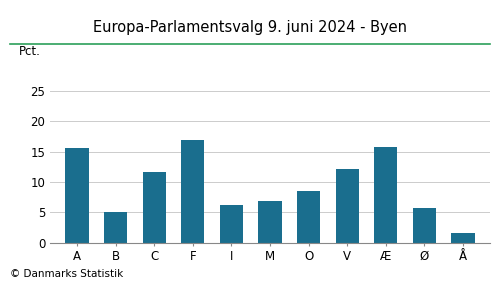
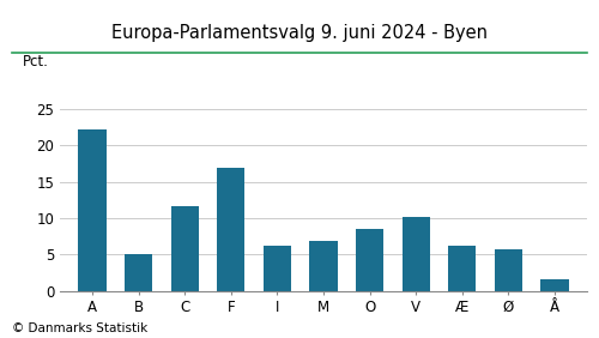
A: 15.6 -> 22.2
V: 12.2 -> 10.1
Æ: 15.8 -> 6.2
